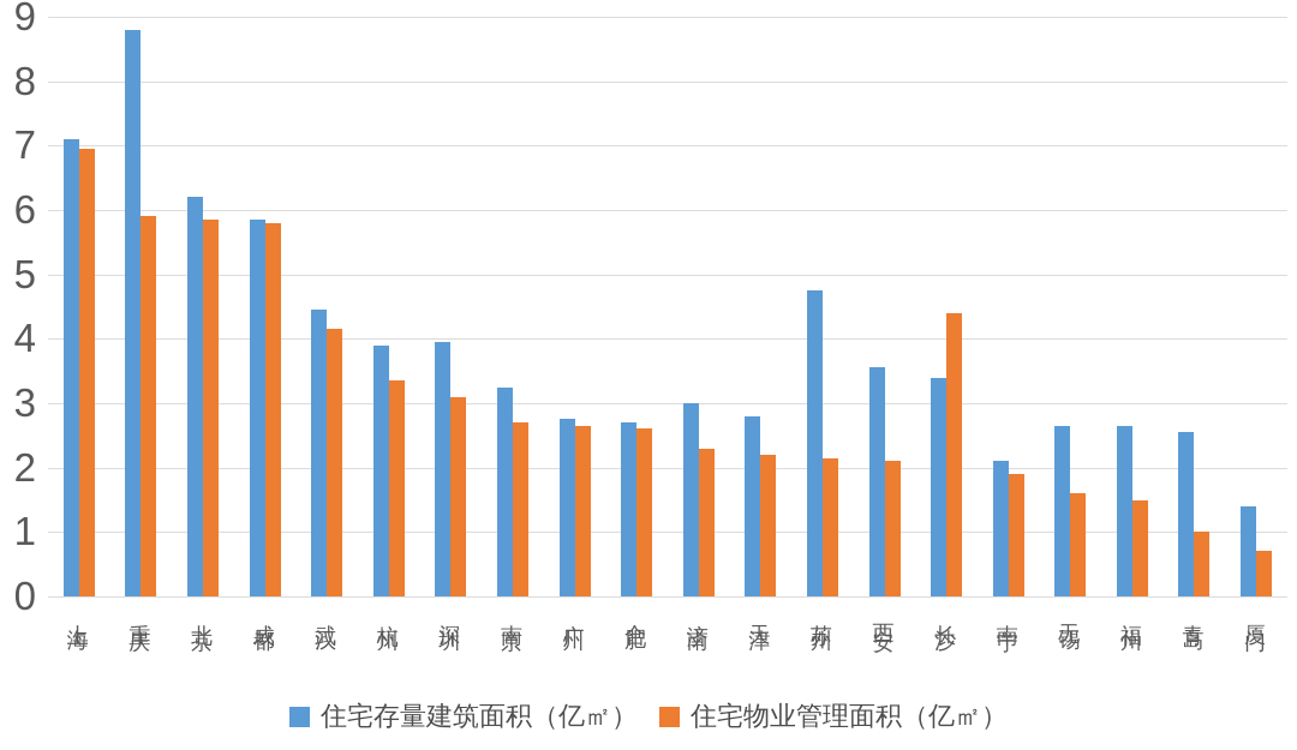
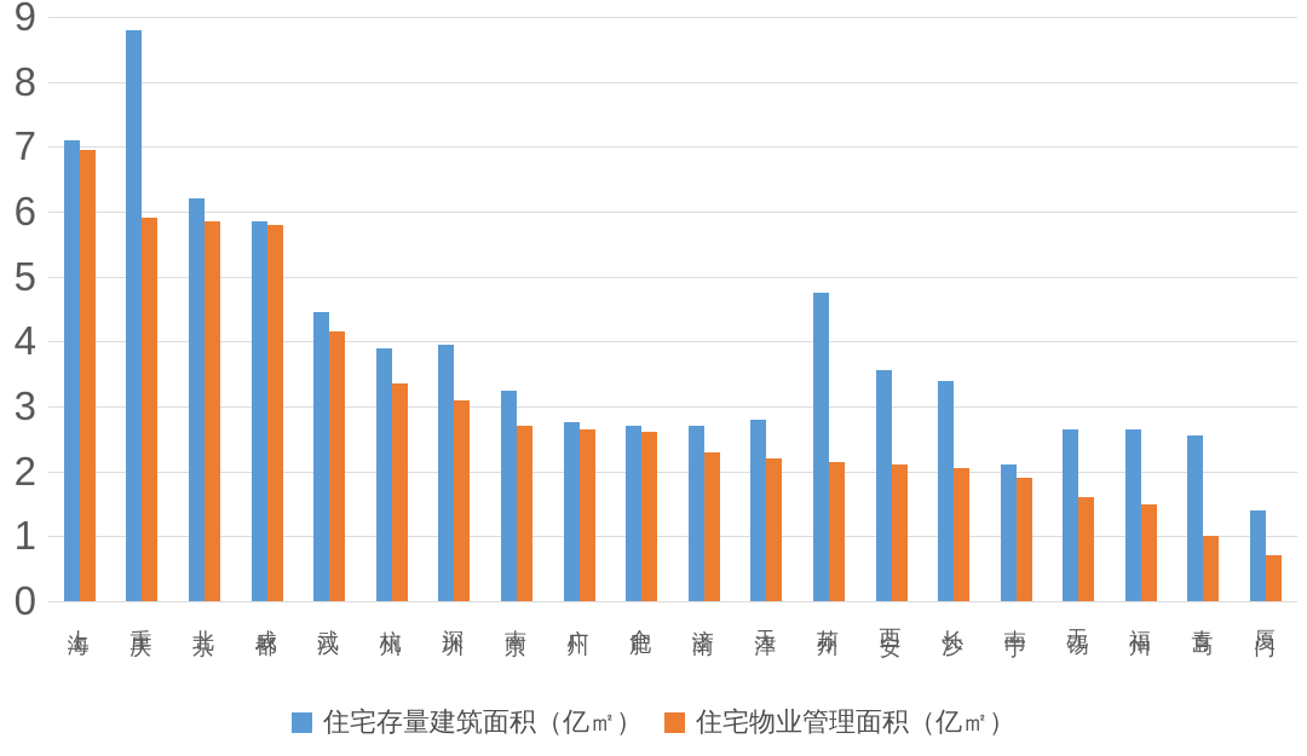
住宅存量建筑面积（亿㎡）/济南: 3.0 -> 2.7
住宅物业管理面积（亿㎡）/长沙: 4.4 -> 2.0
